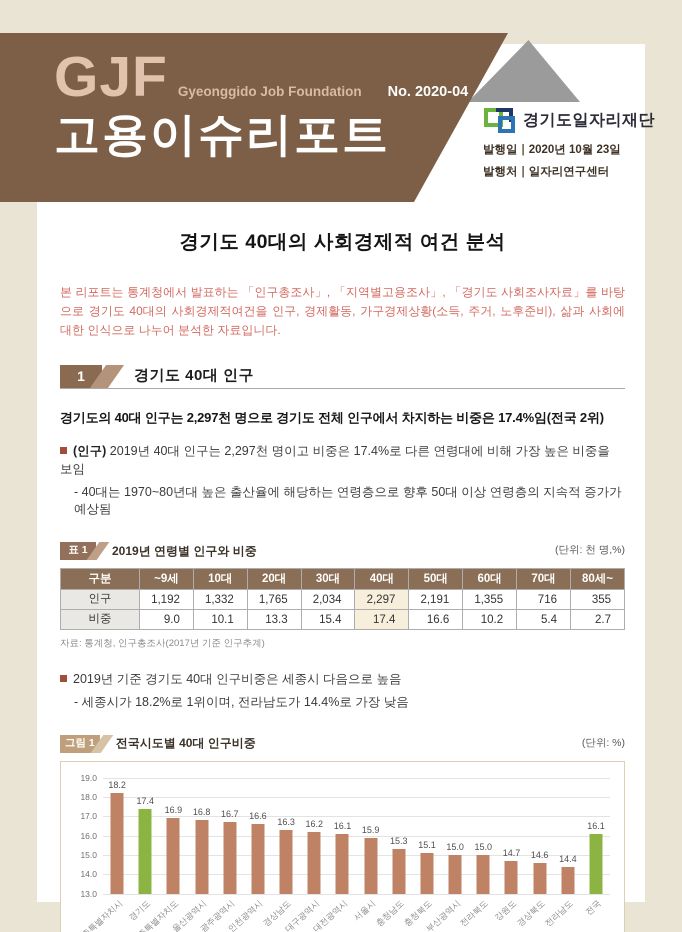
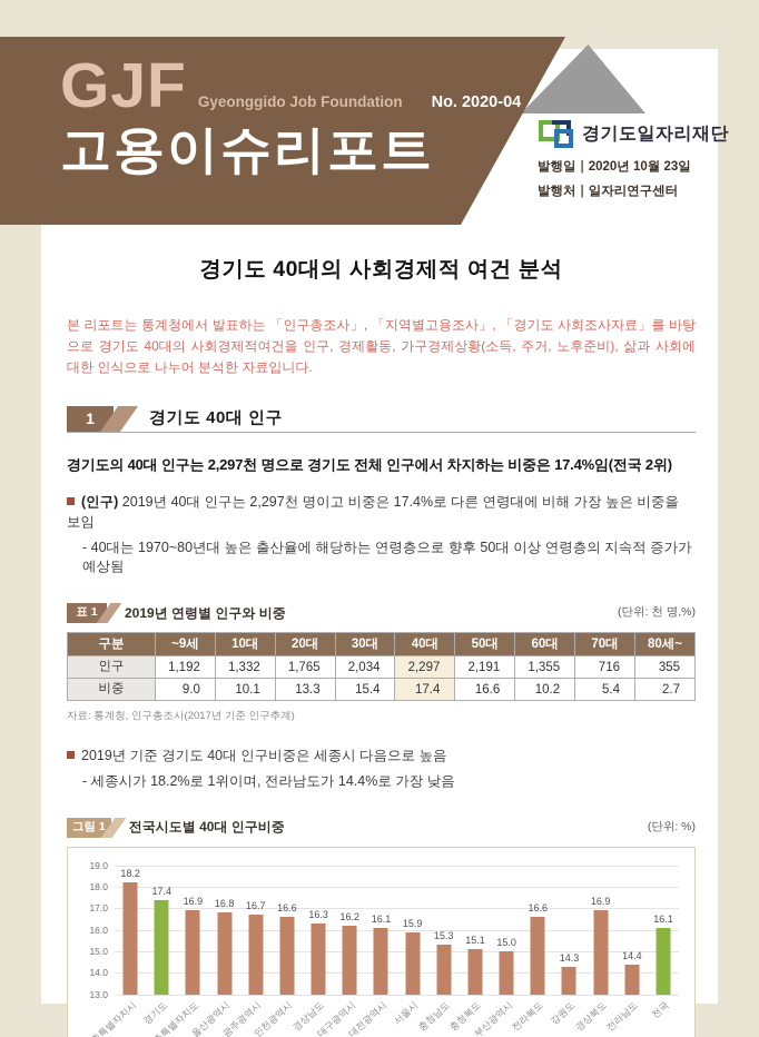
전라북도: 15.0 -> 16.6
강원도: 14.7 -> 14.3
경상북도: 14.6 -> 16.9
